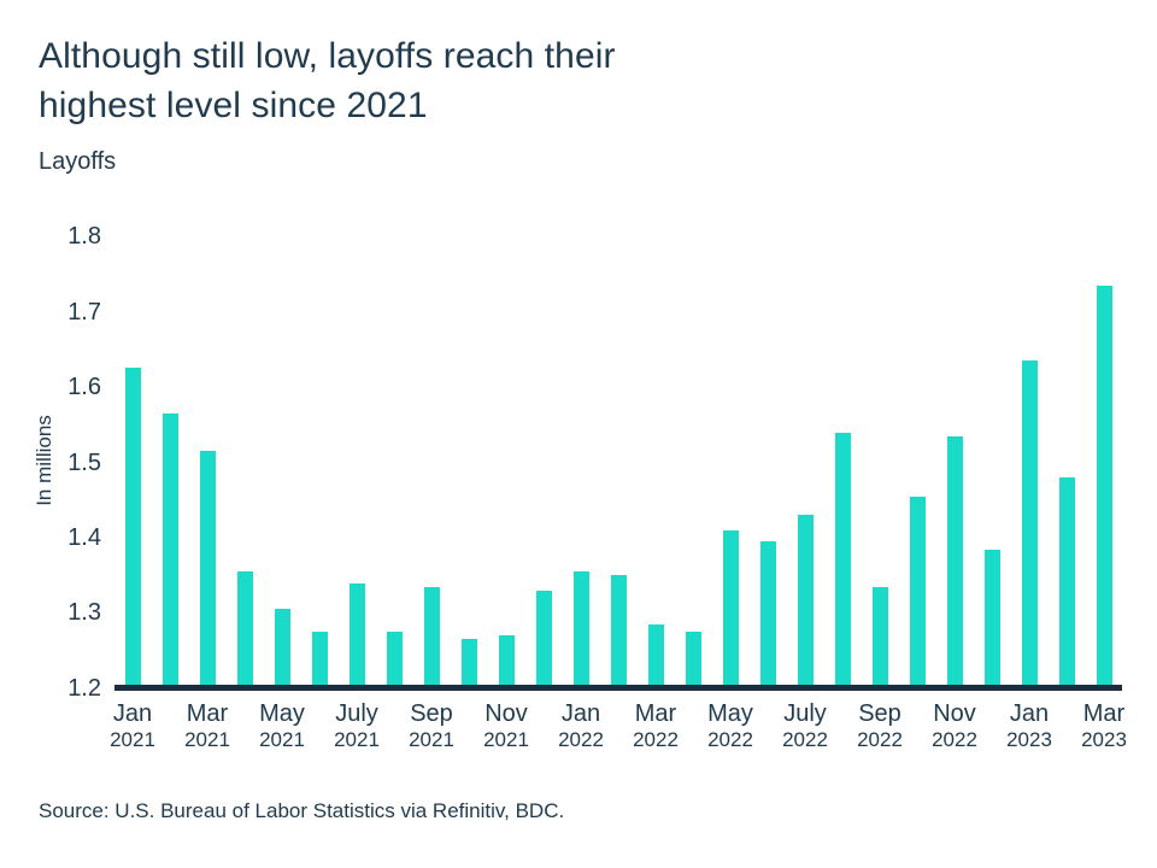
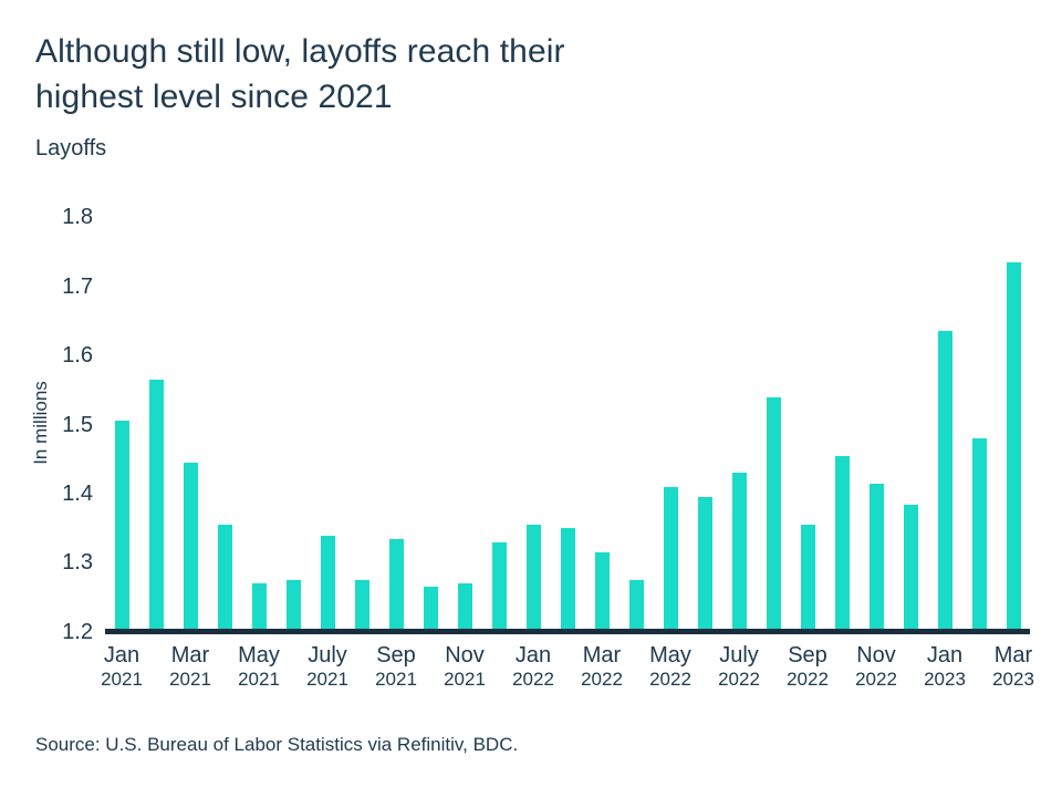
Jan 2021: 1.62 -> 1.50
Mar 2021: 1.51 -> 1.44
May 2021: 1.30 -> 1.26
Mar 2022: 1.28 -> 1.31
Sep 2022: 1.33 -> 1.35
Nov 2022: 1.53 -> 1.41
